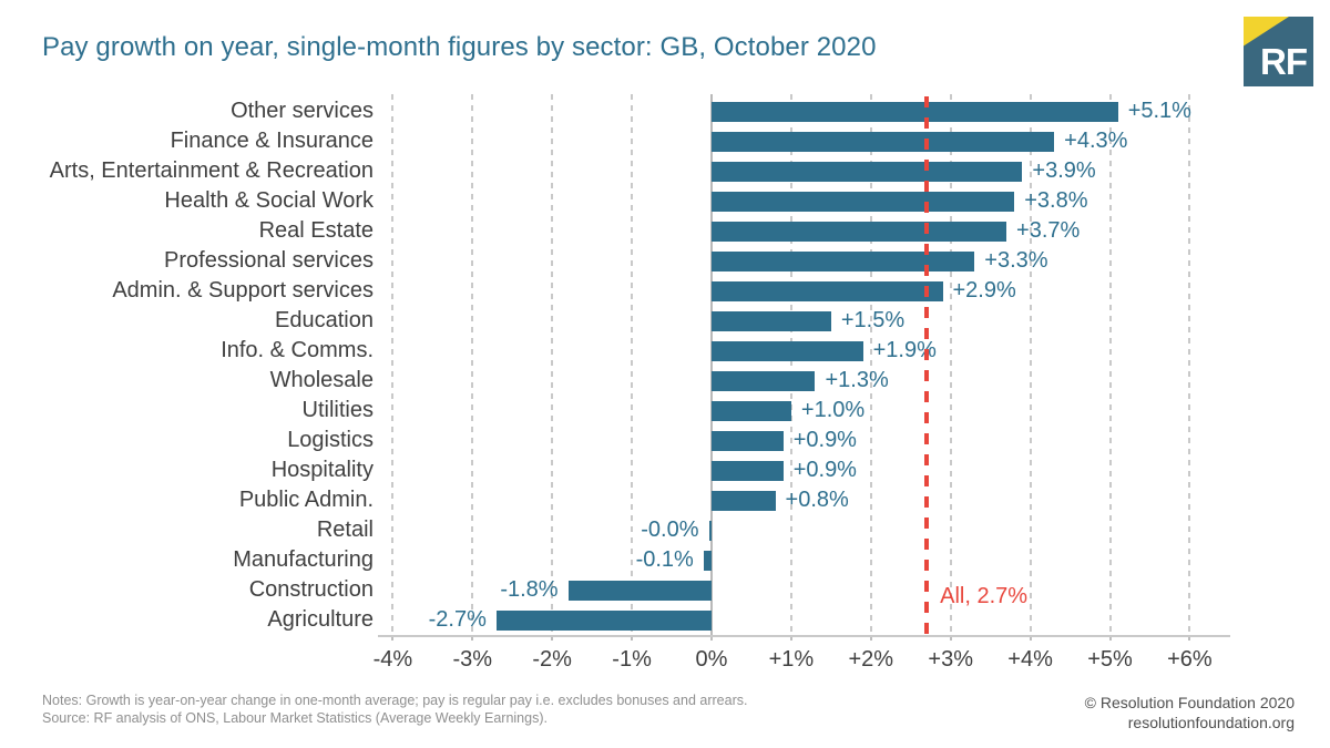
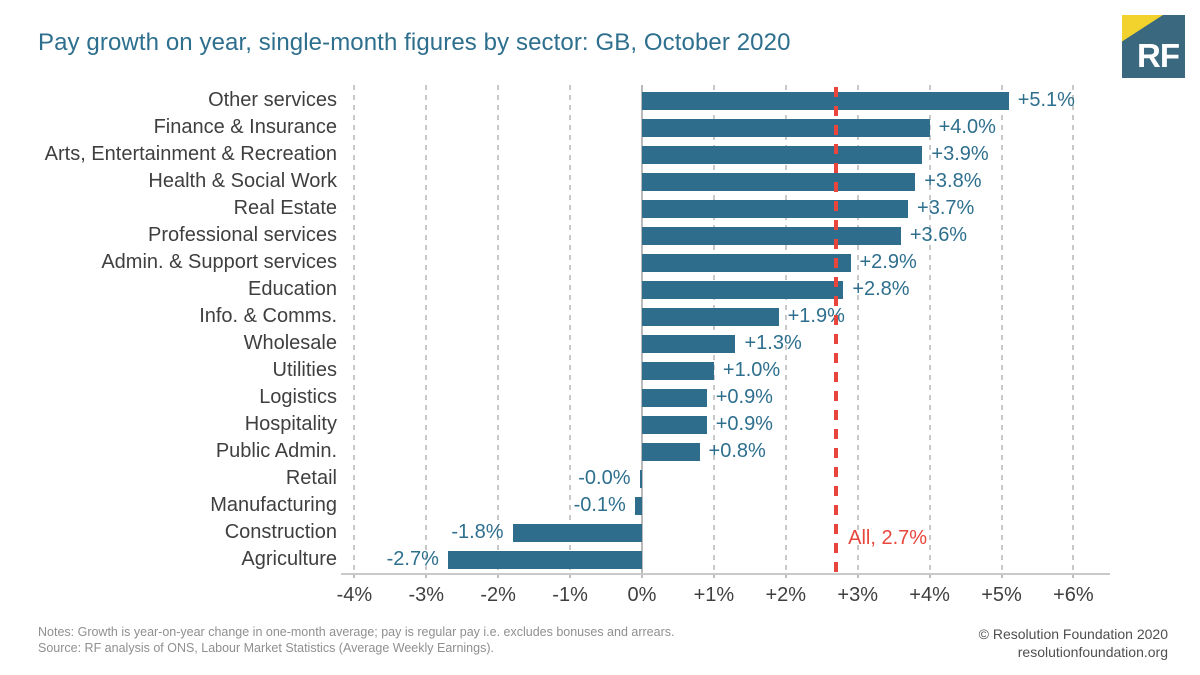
Finance & Insurance: +4.3% -> +4.0%
Professional services: +3.3% -> +3.6%
Education: +1.5% -> +2.8%
